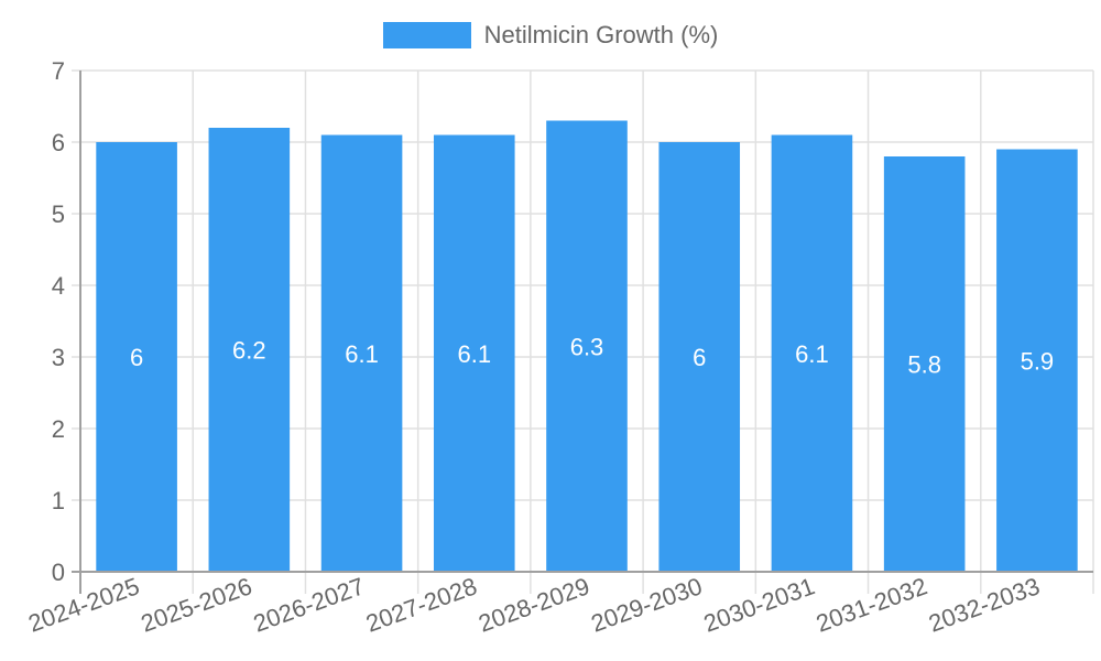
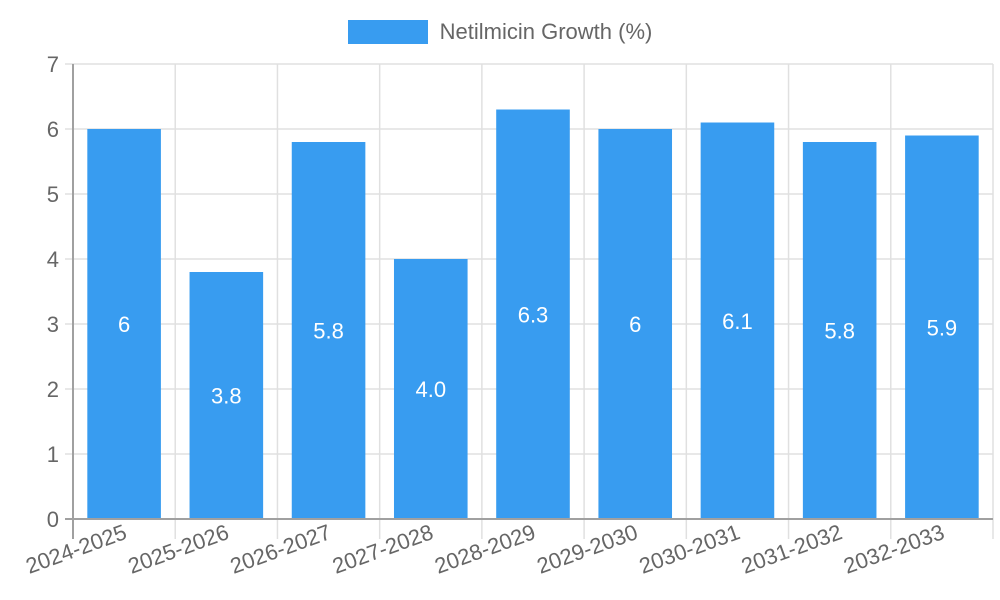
2025-2026: 6.2 -> 3.8
2026-2027: 6.1 -> 5.8
2027-2028: 6.1 -> 4.0
